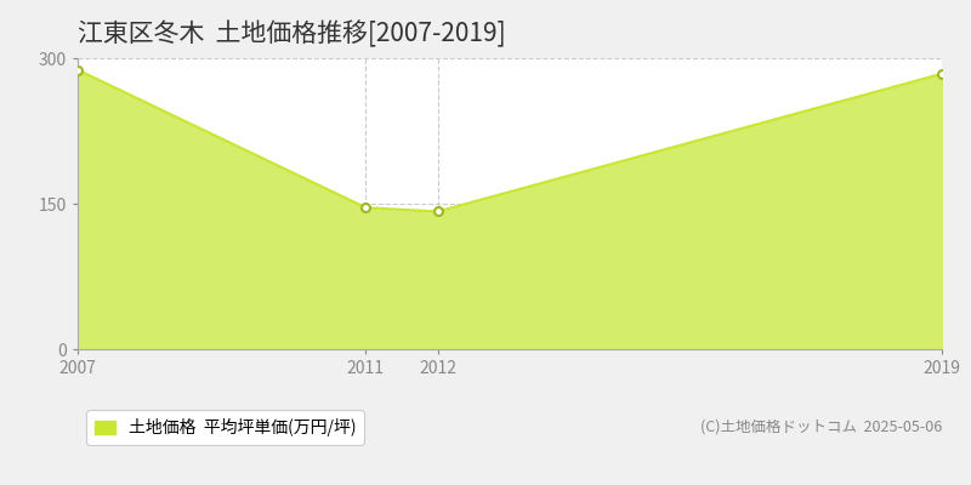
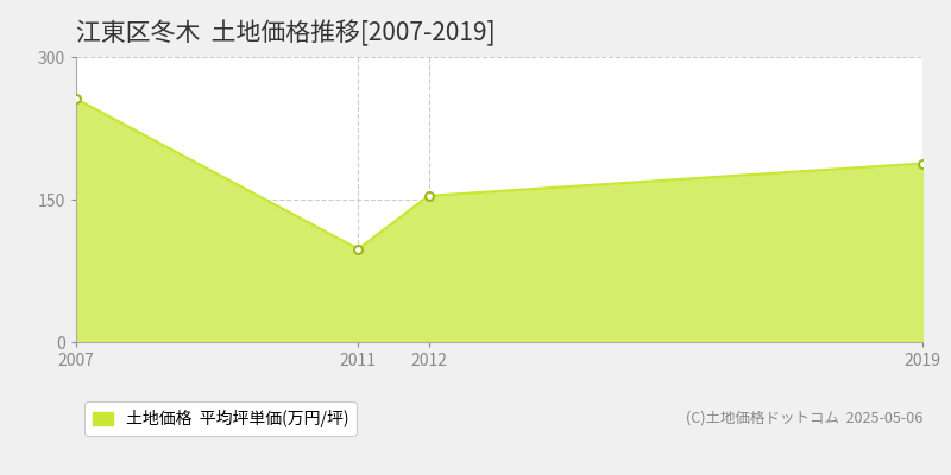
2007: 288 -> 256
2011: 146 -> 98
2012: 142 -> 154
2019: 284 -> 188
